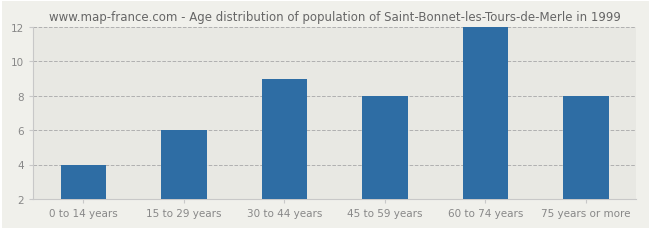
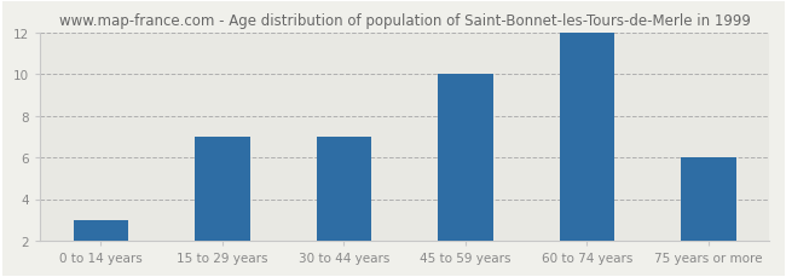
0 to 14 years: 4 -> 3
15 to 29 years: 6 -> 7
30 to 44 years: 9 -> 7
45 to 59 years: 8 -> 10
75 years or more: 8 -> 6
